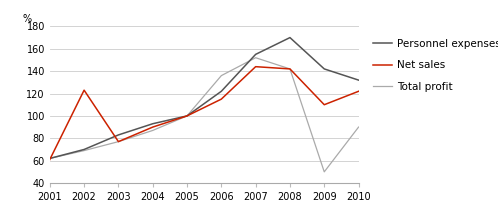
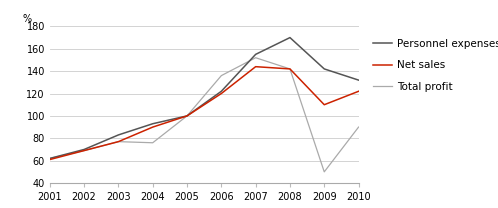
Net sales/2002: 123 -> 69
Total profit/2004: 87 -> 76
Net sales/2006: 115 -> 120
